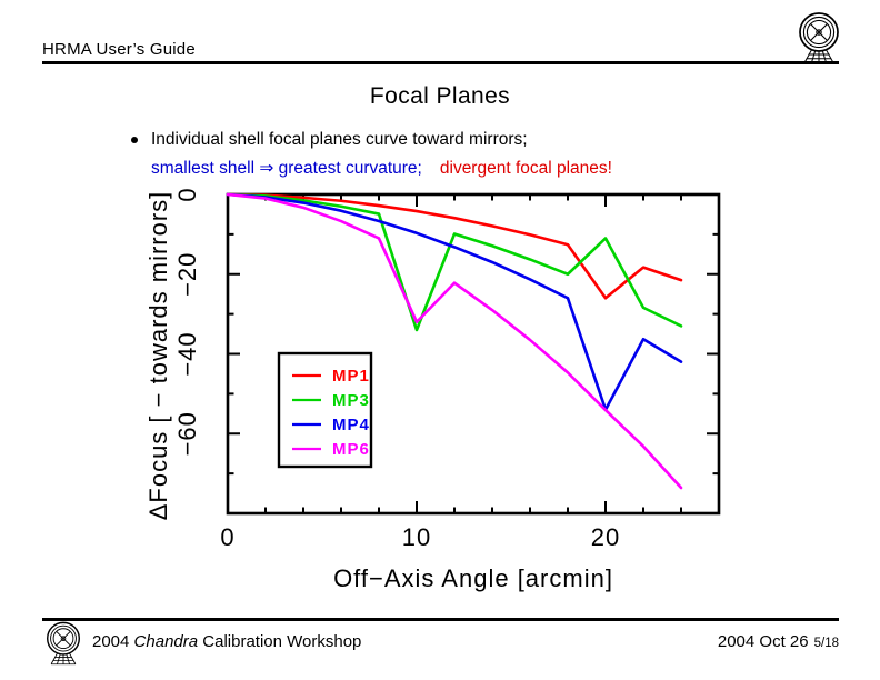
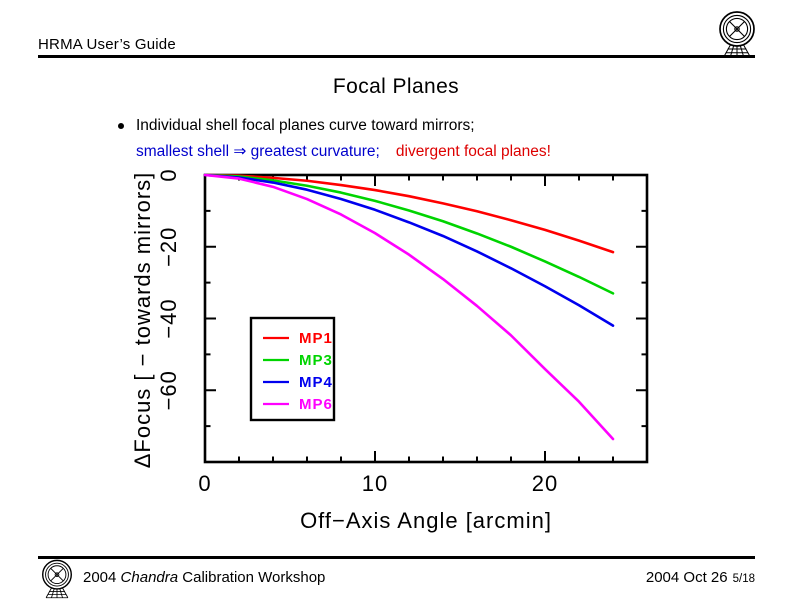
MP3/10: -34 -> -7
MP6/10: -32 -> -16
MP1/20: -26 -> -15
MP3/20: -11 -> -24
MP4/20: -54 -> -31
